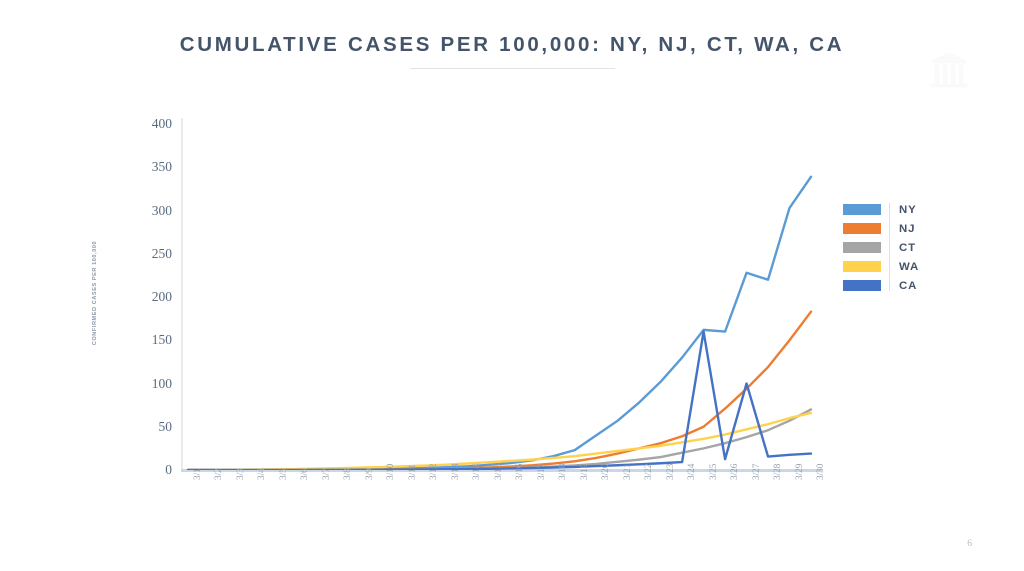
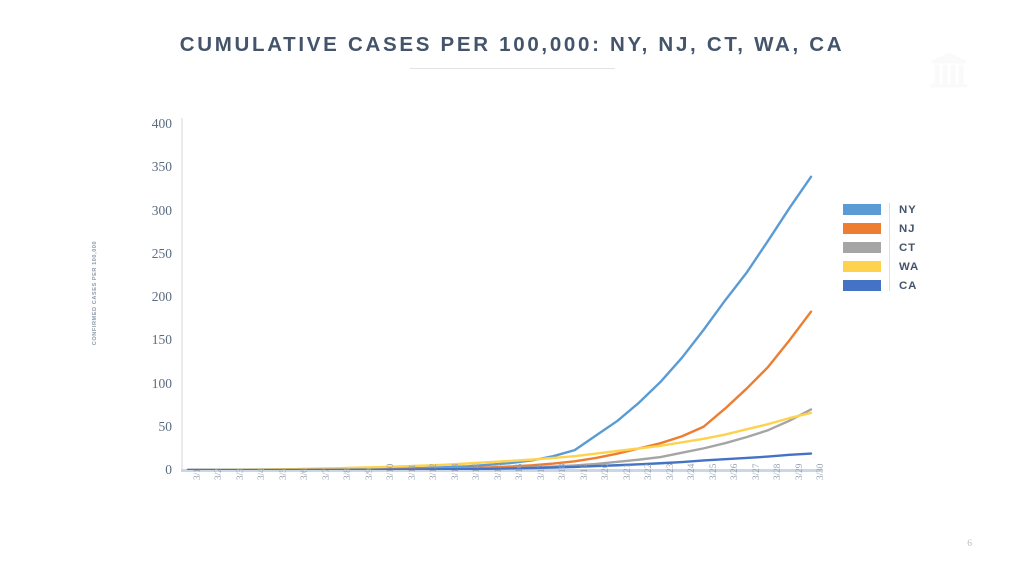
CA/3/25: 160 -> 10
NY/3/26: 160 -> 200
CA/3/27: 100 -> 10
NY/3/28: 220 -> 260
